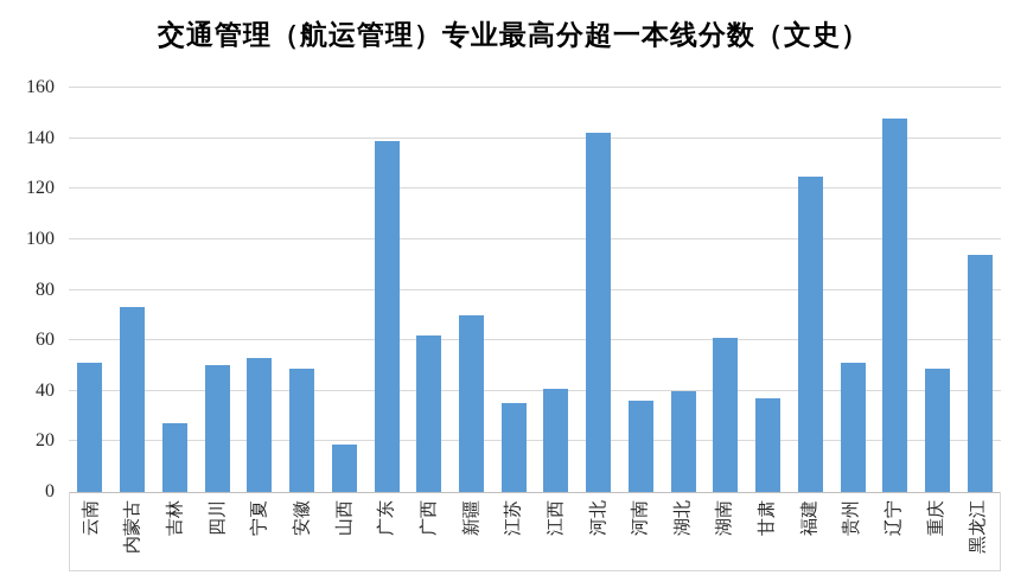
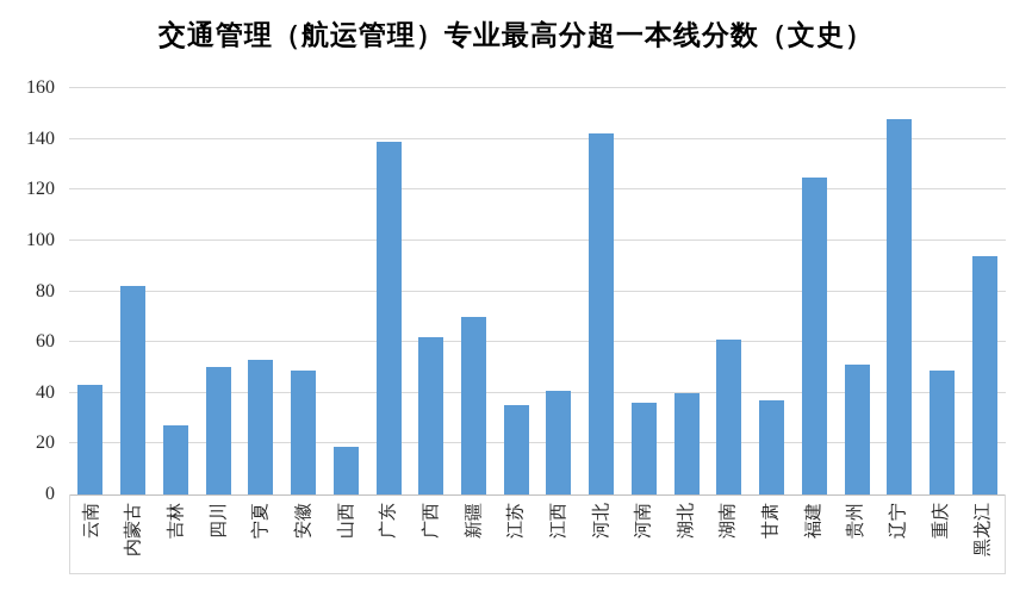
云南: 51 -> 43
内蒙古: 73 -> 82
